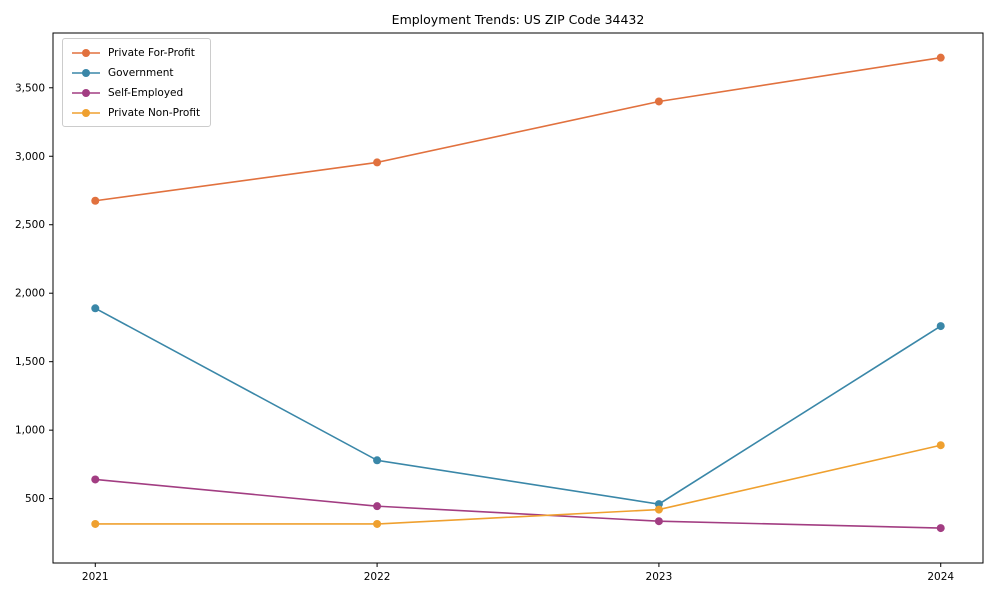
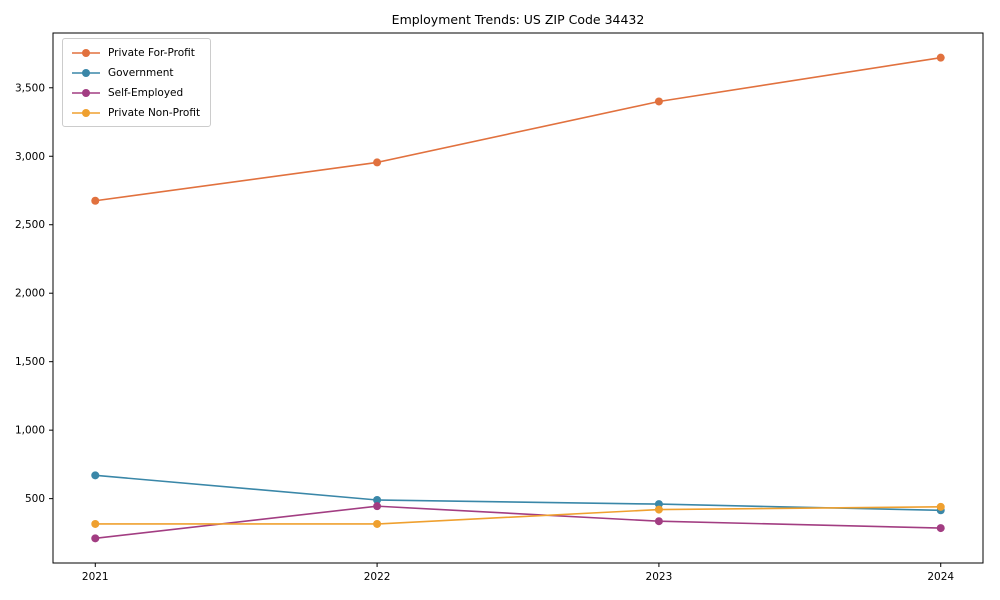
Government/2021: 1890 -> 670
Self-Employed/2021: 640 -> 210
Government/2022: 780 -> 490
Government/2024: 1760 -> 420
Private Non-Profit/2024: 890 -> 440
